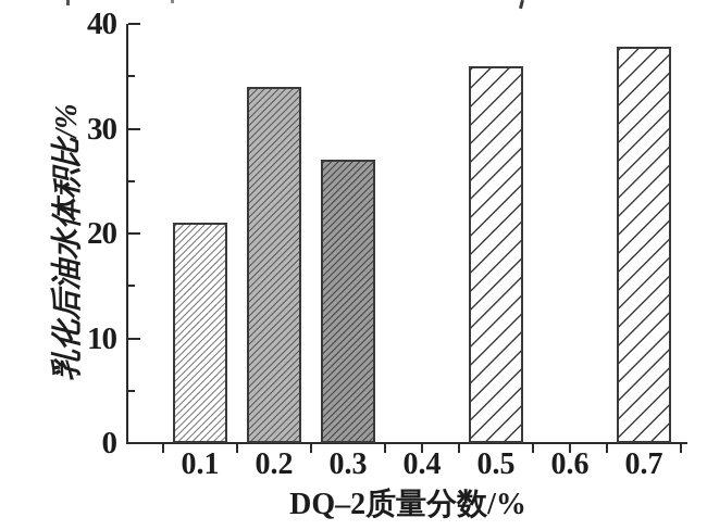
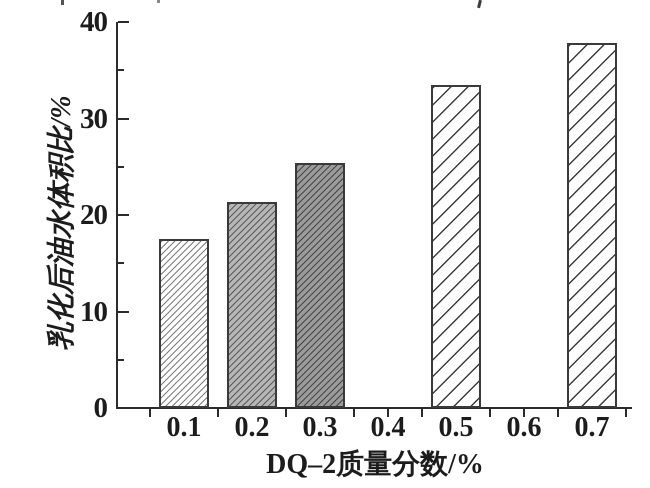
0.1: 21 -> 18
0.2: 34 -> 21
0.3: 27 -> 25
0.5: 36 -> 34
